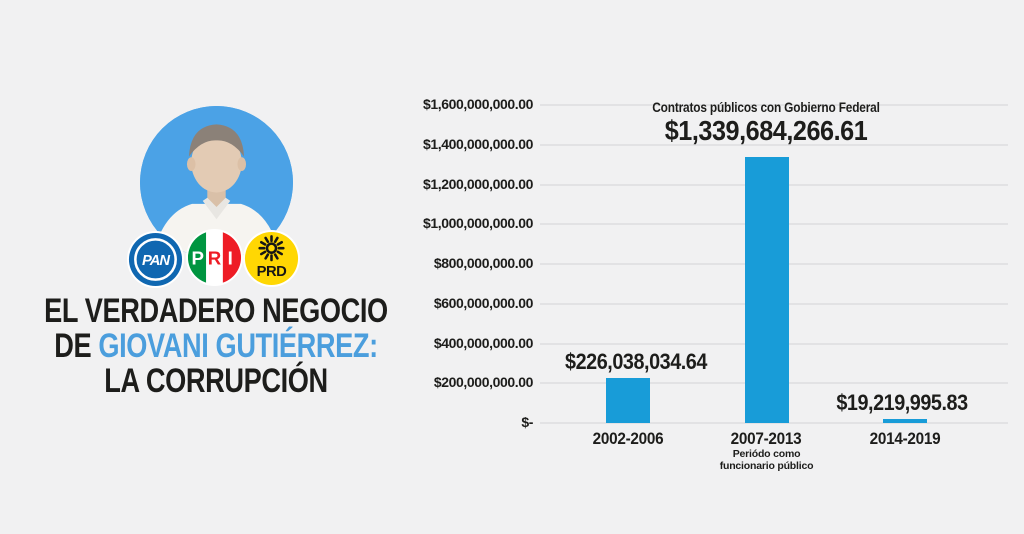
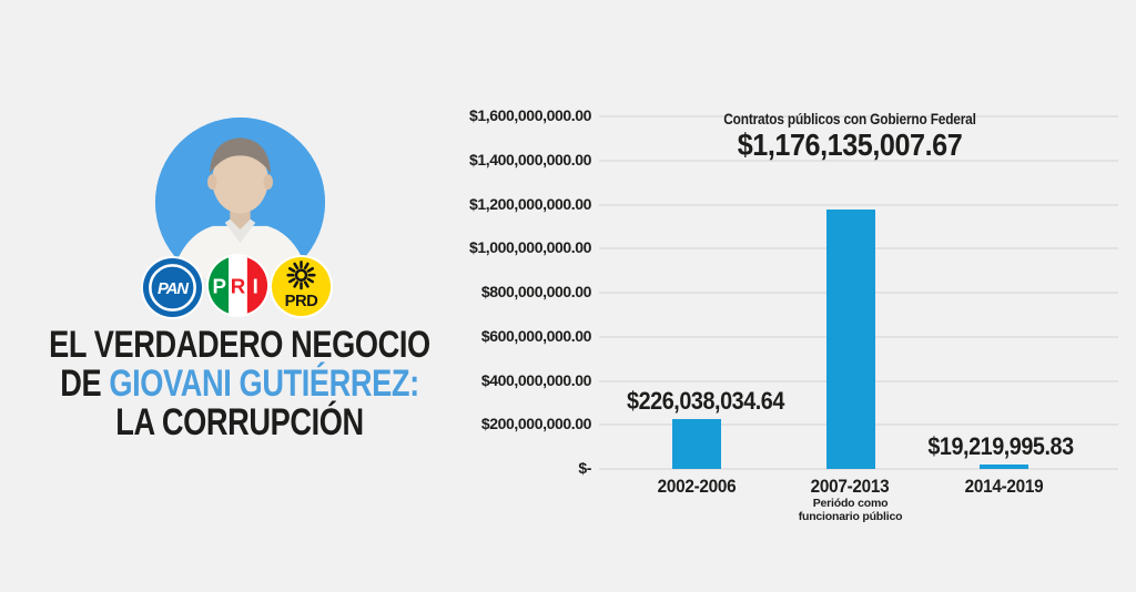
2007-2013: $1,339,684,266.61 -> $1,176,135,007.67
